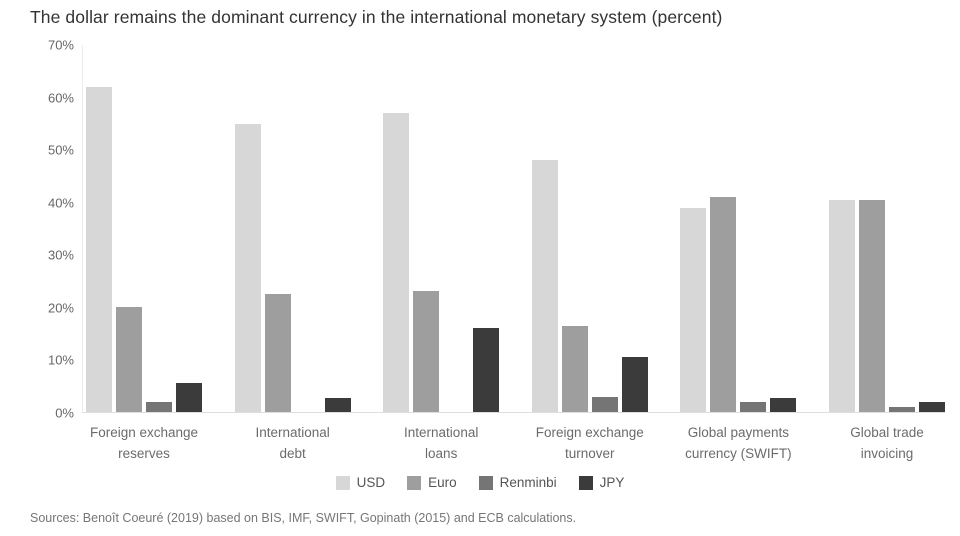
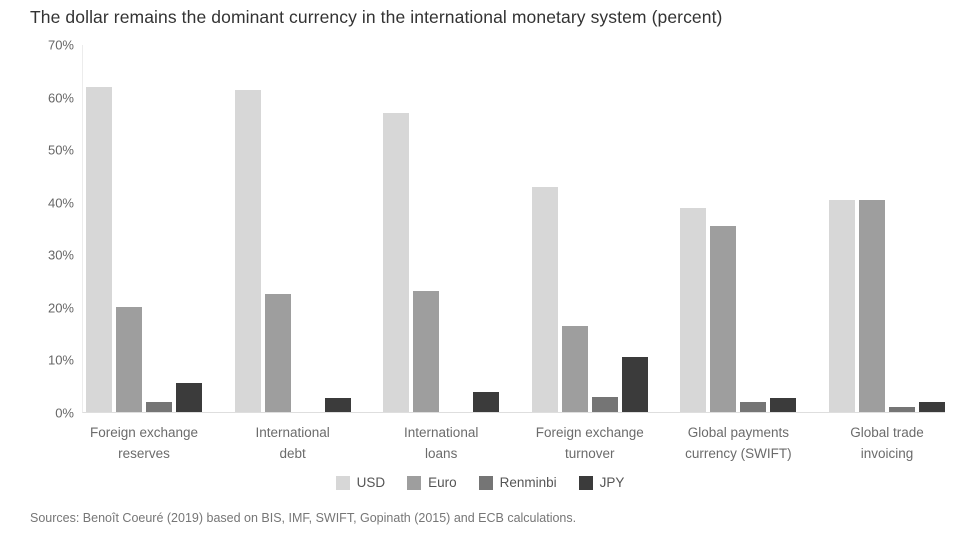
USD/International debt: 55% -> 62%
JPY/International loans: 16% -> 4%
USD/Foreign exchange turnover: 48% -> 43%
Euro/Global payments currency (SWIFT): 41% -> 36%
